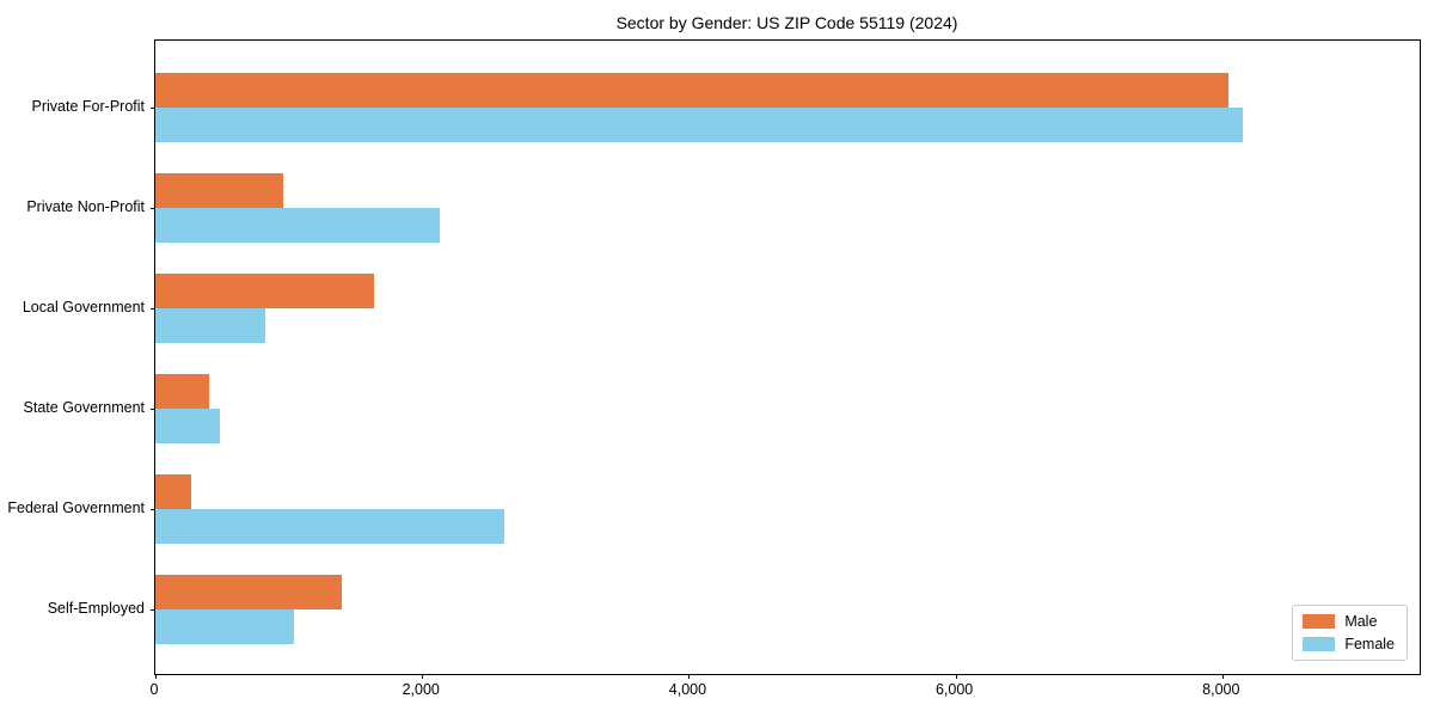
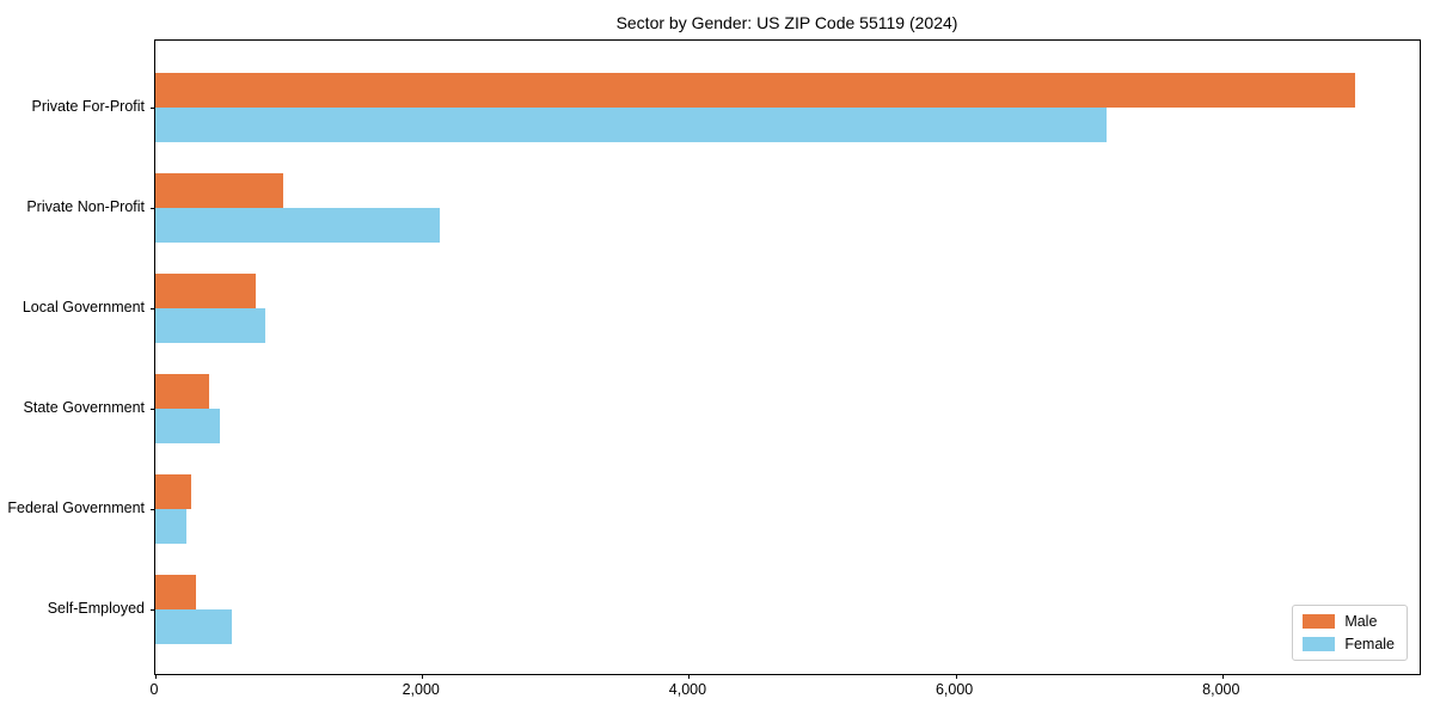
Male/Private For-Profit: 8050 -> 9000
Female/Private For-Profit: 8150 -> 7130
Male/Local Government: 1640 -> 750
Female/Federal Government: 2620 -> 230
Male/Self-Employed: 1400 -> 300
Female/Self-Employed: 1040 -> 570
